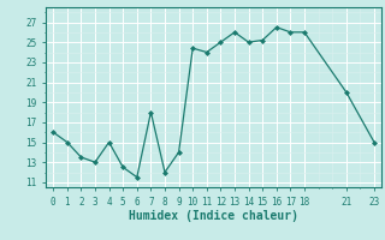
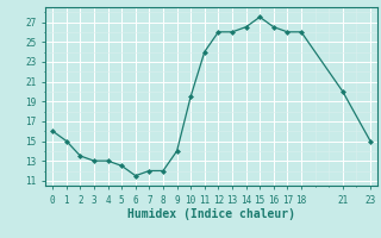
4: 15.0 -> 13.0
7: 18.0 -> 12.0
10: 24.4 -> 19.5
12: 25.0 -> 26.0
14: 25.0 -> 26.5
15: 25.2 -> 27.5
